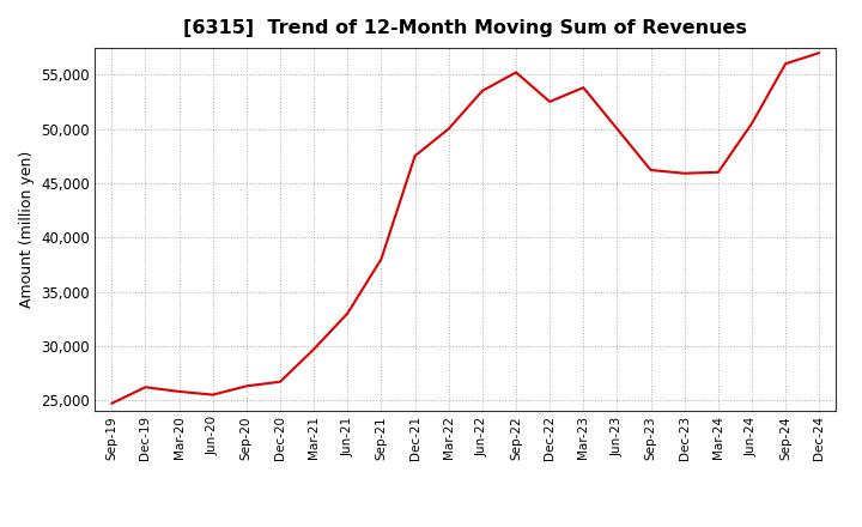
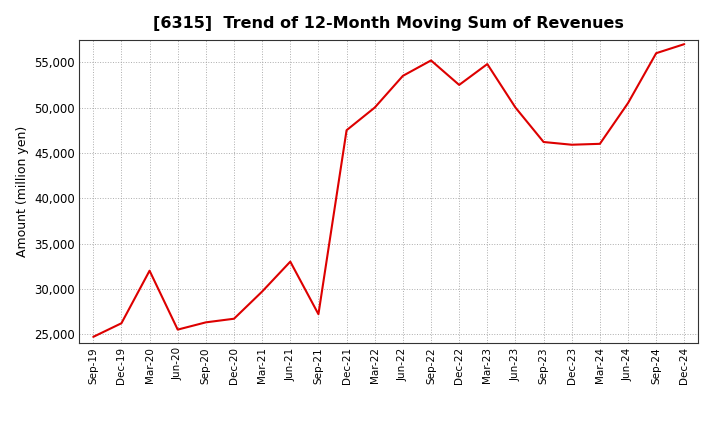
Mar-20: 25,800 -> 32,000
Sep-21: 38,000 -> 27,200
Mar-23: 53,800 -> 54,800
